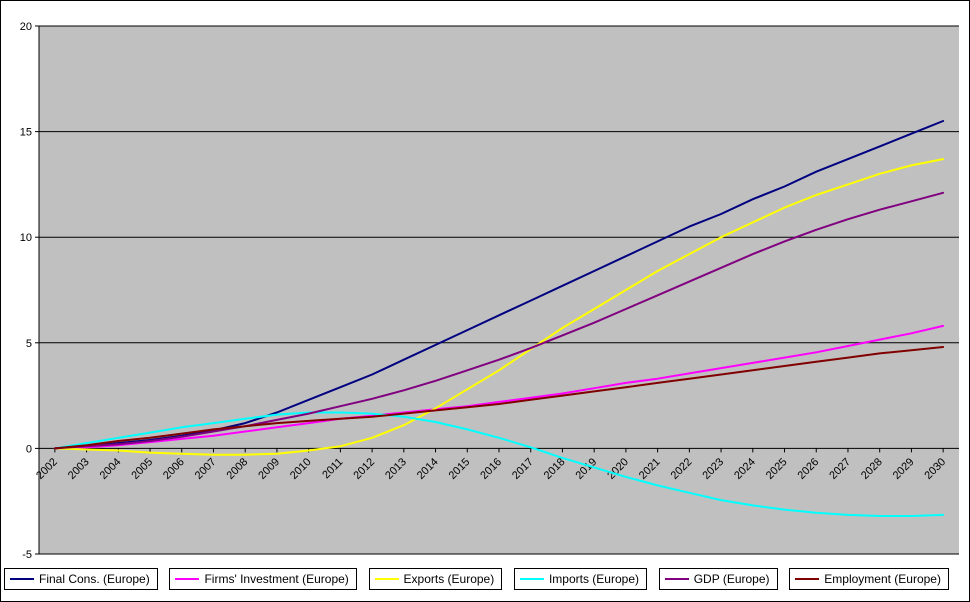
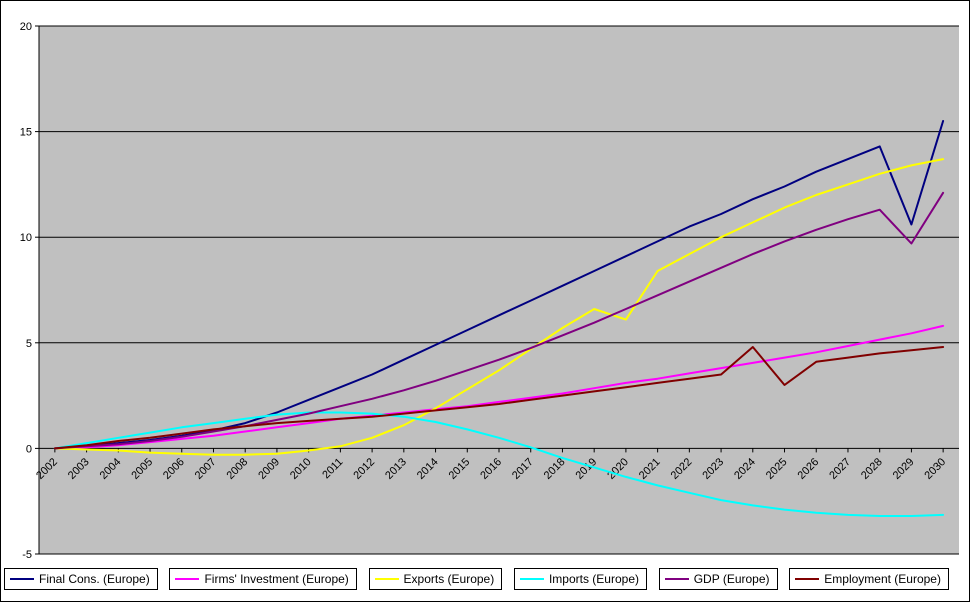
Exports (Europe)/2020: 7.5 -> 6.1
Employment (Europe)/2024: 3.7 -> 4.8
Employment (Europe)/2025: 3.9 -> 3.0
Final Cons. (Europe)/2029: 14.9 -> 10.6
GDP (Europe)/2029: 11.7 -> 9.7
